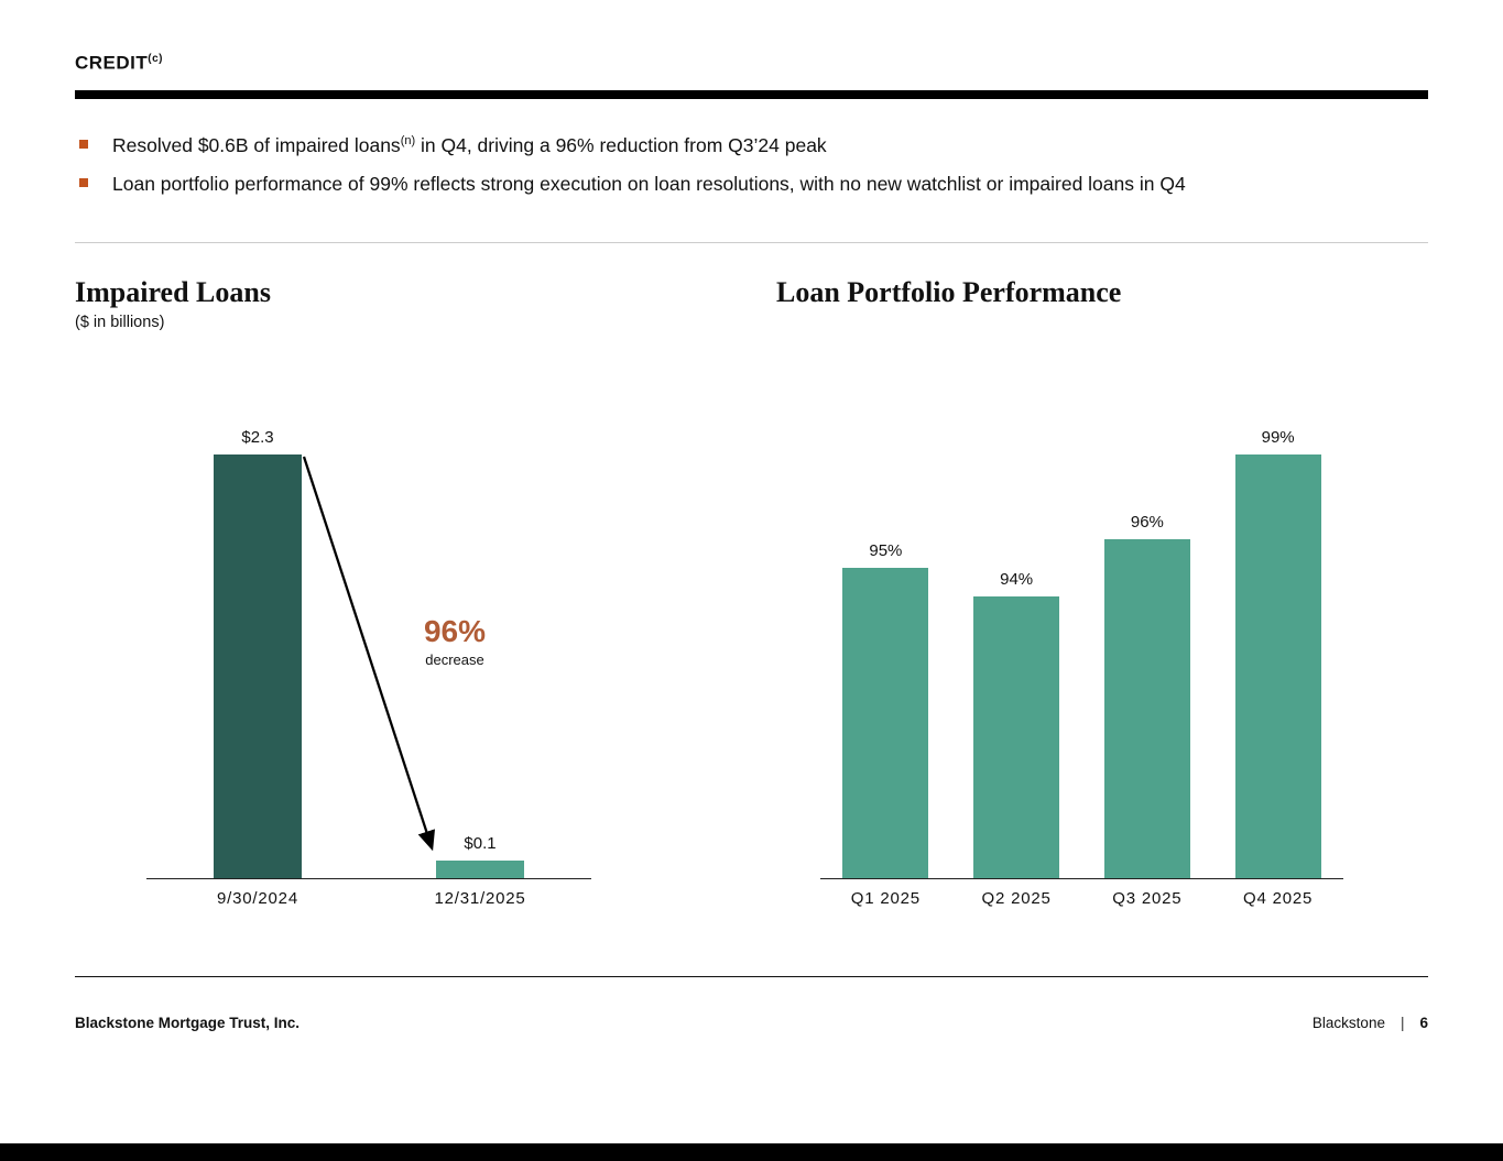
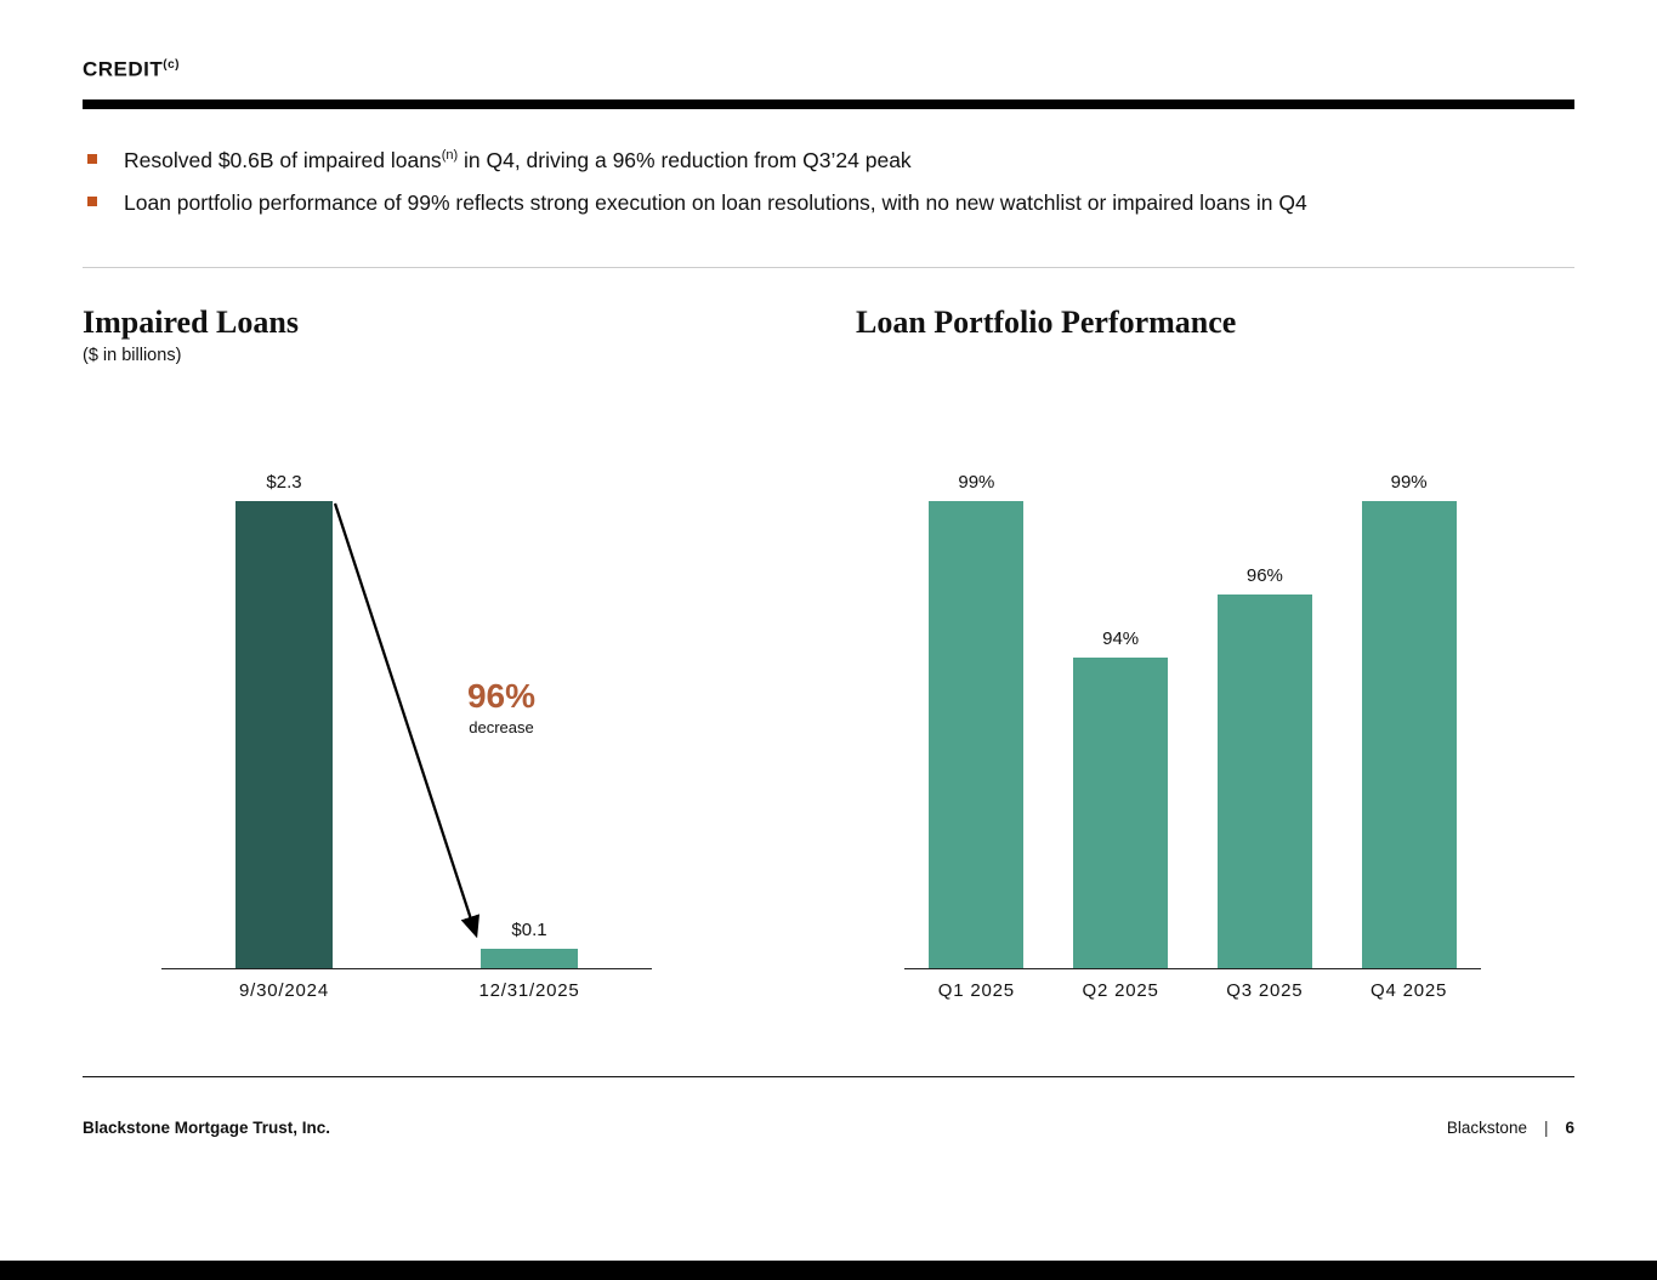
Loan Portfolio Performance/Q1 2025: 95% -> 99%
